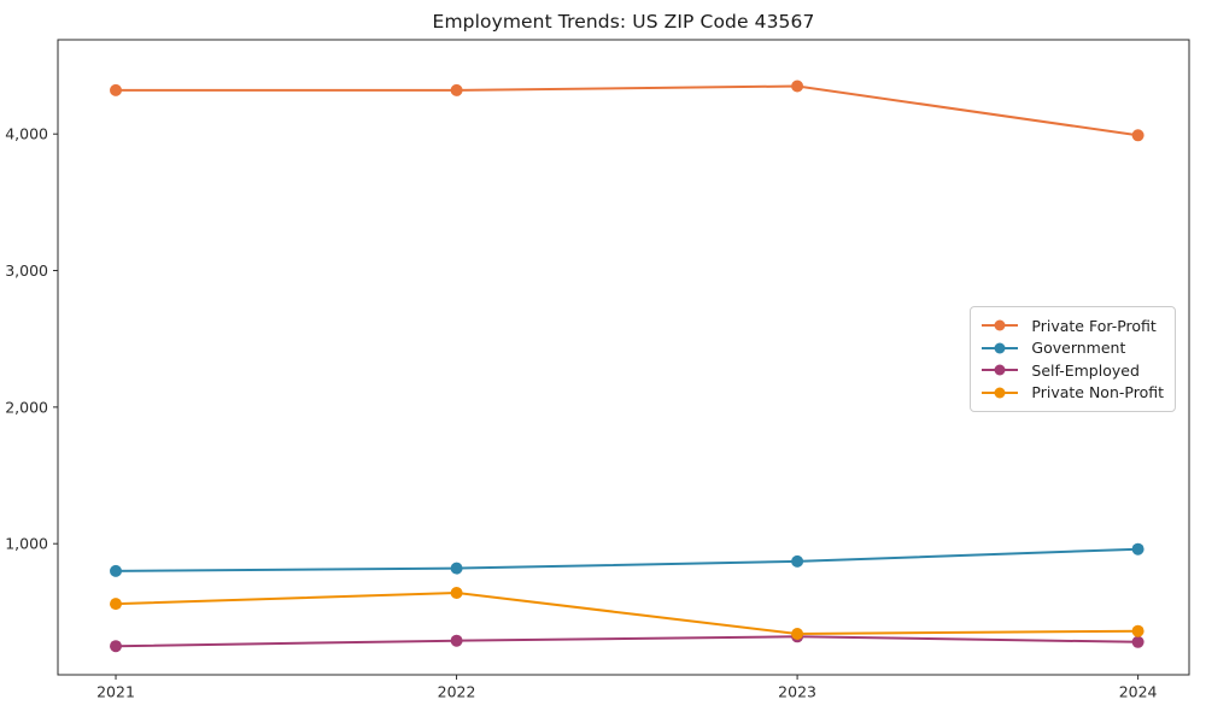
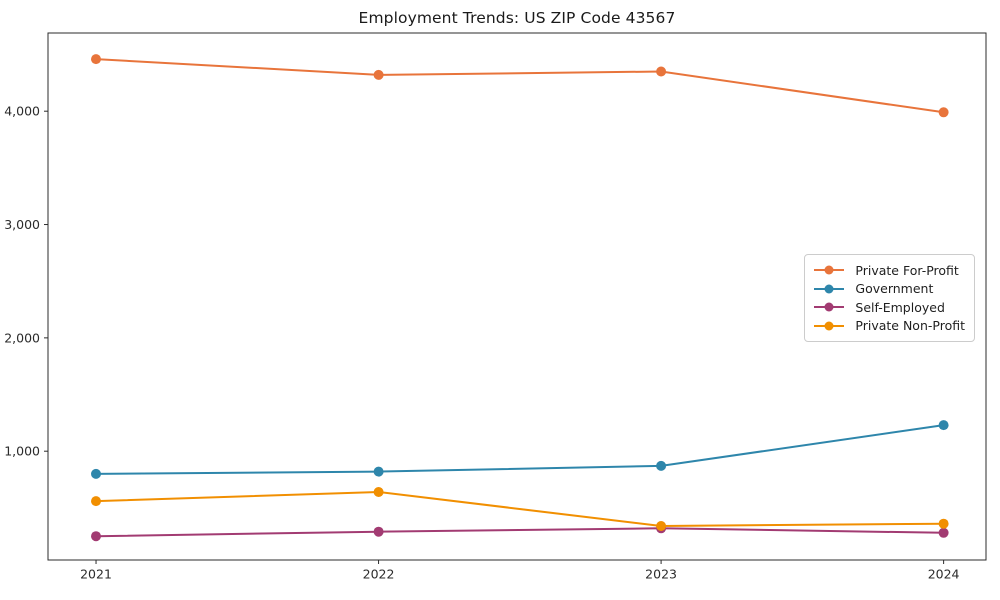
Private For-Profit/2021: 4320 -> 4460
Government/2024: 960 -> 1230
